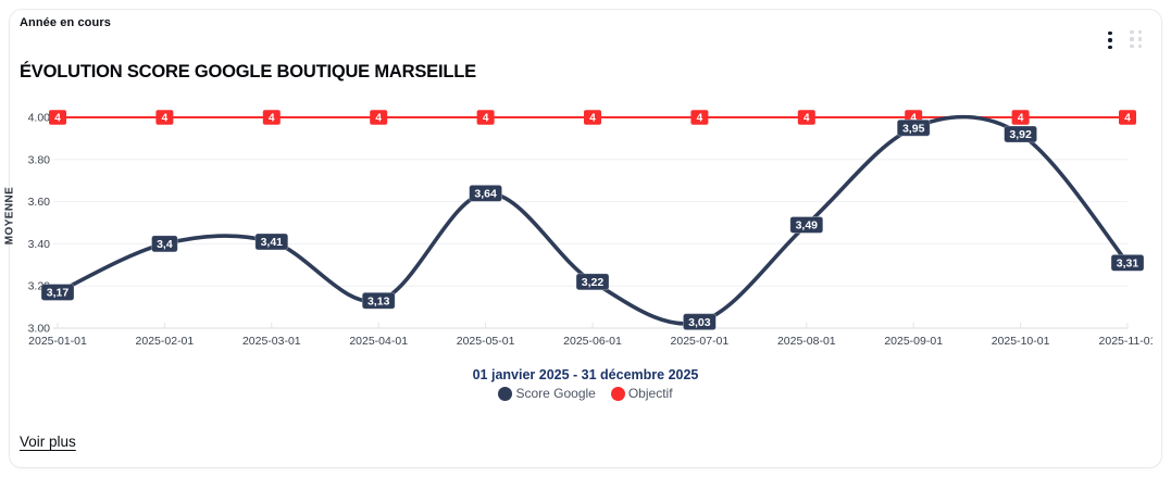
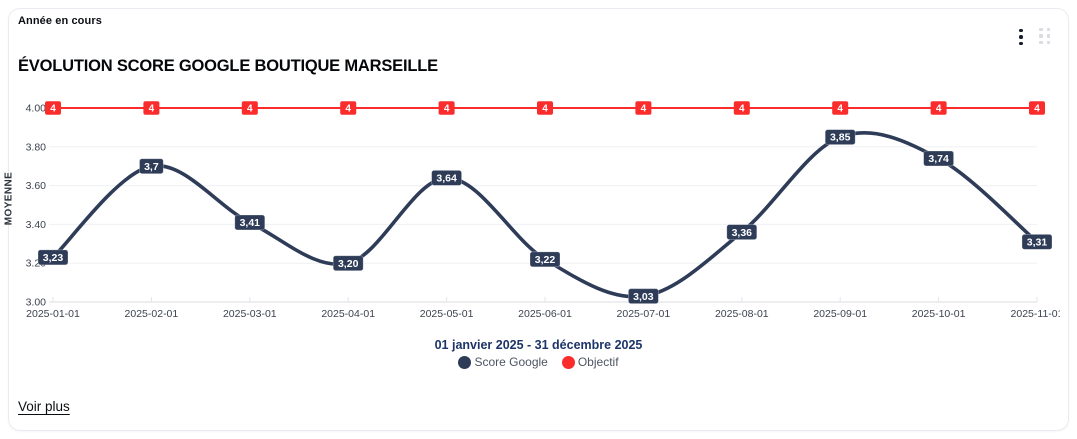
Score Google/2025-01-01: 3,17 -> 3,23
Score Google/2025-02-01: 3,4 -> 3,7
Score Google/2025-04-01: 3,13 -> 3,20
Score Google/2025-08-01: 3,49 -> 3,36
Score Google/2025-09-01: 3,95 -> 3,85
Score Google/2025-10-01: 3,92 -> 3,74
